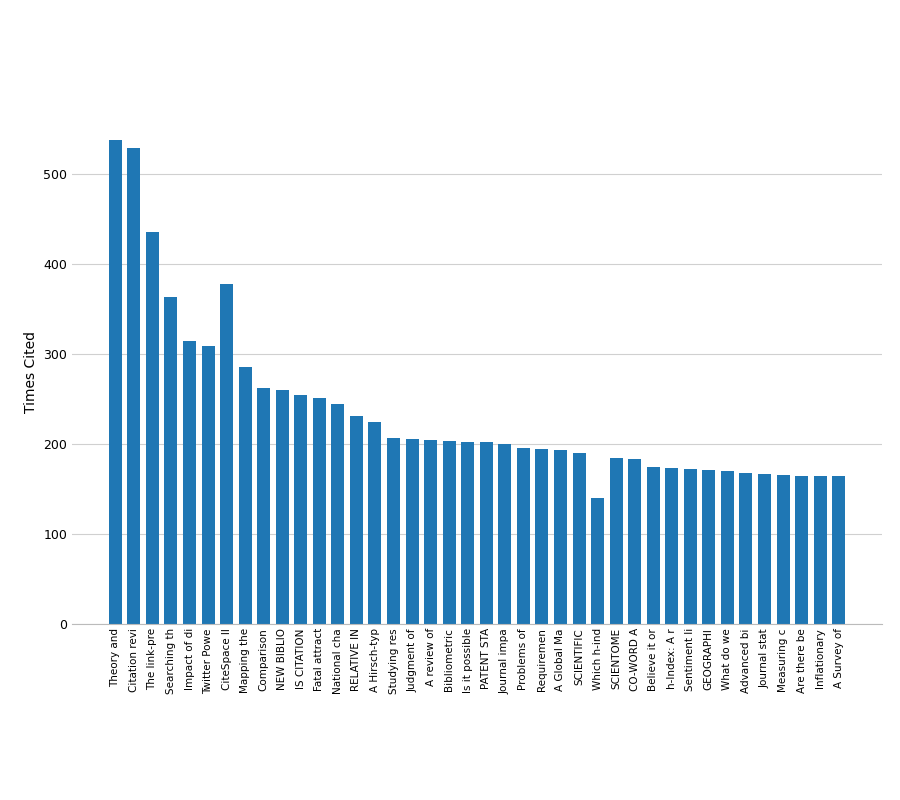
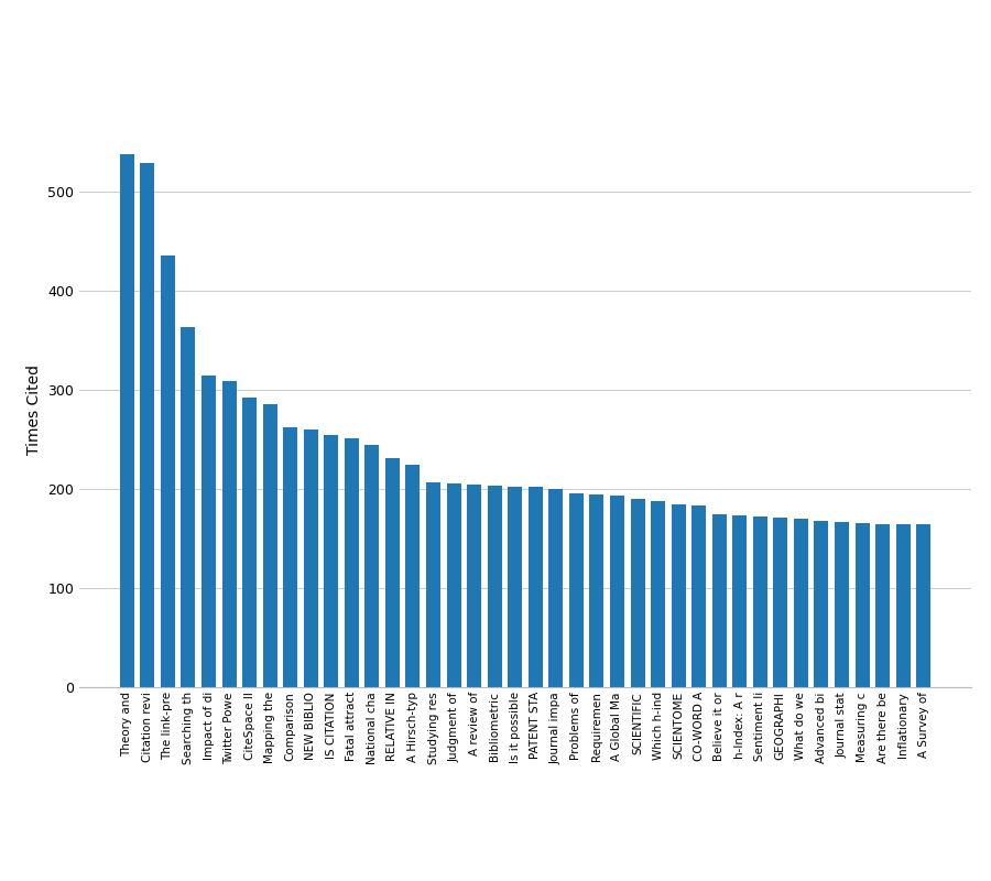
CiteSpace II: 378 -> 292
Which h-ind: 140 -> 188
